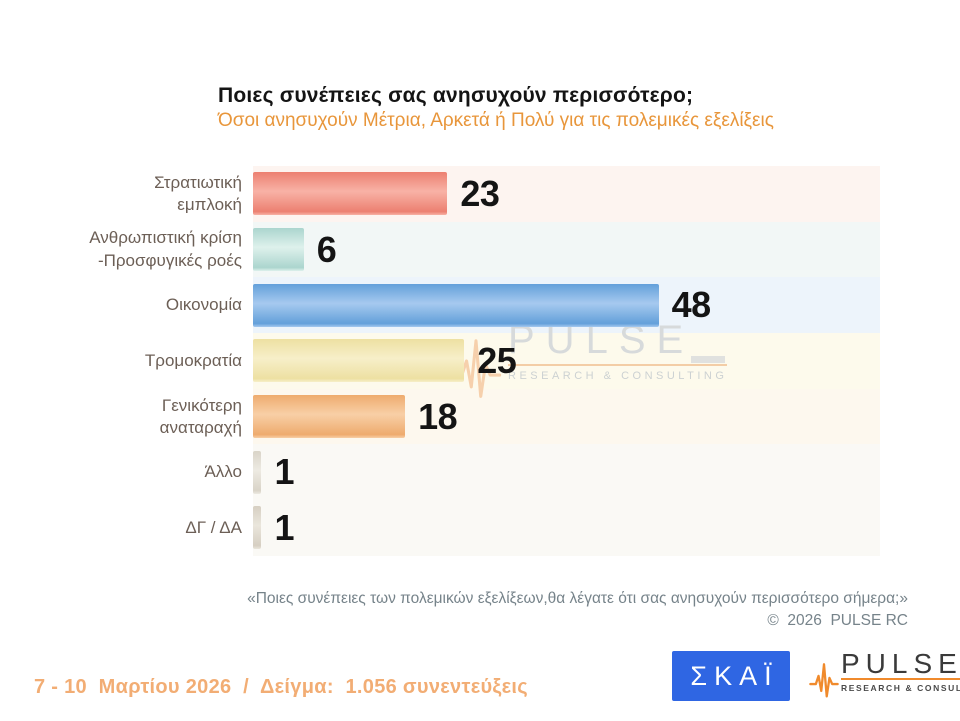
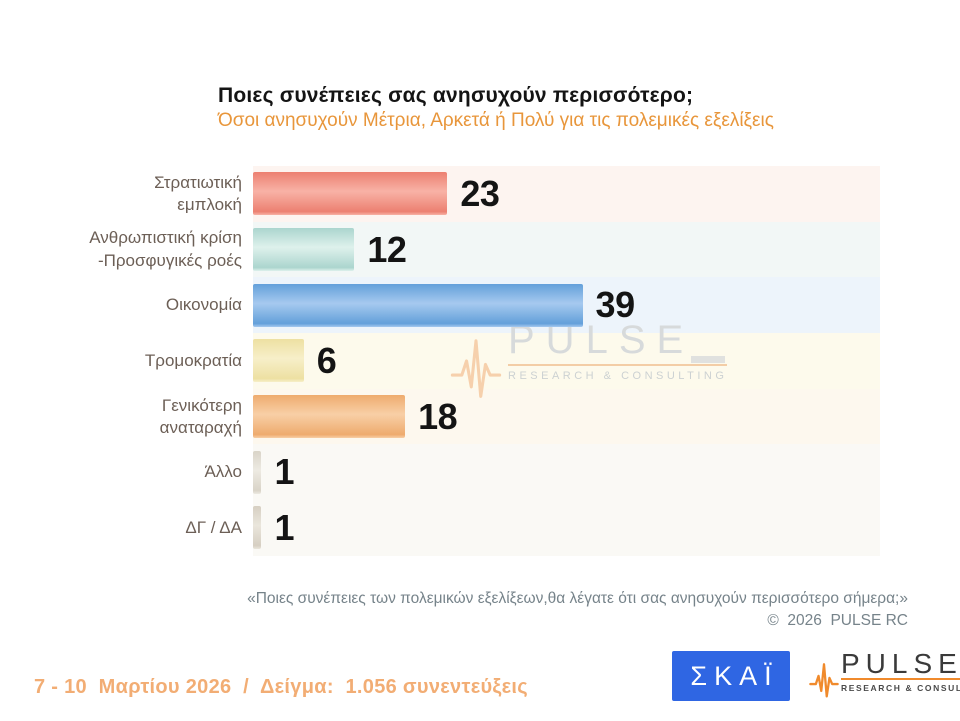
Ανθρωπιστική κρίση -Προσφυγικές ροές: 6 -> 12
Οικονομία: 48 -> 39
Τρομοκρατία: 25 -> 6
